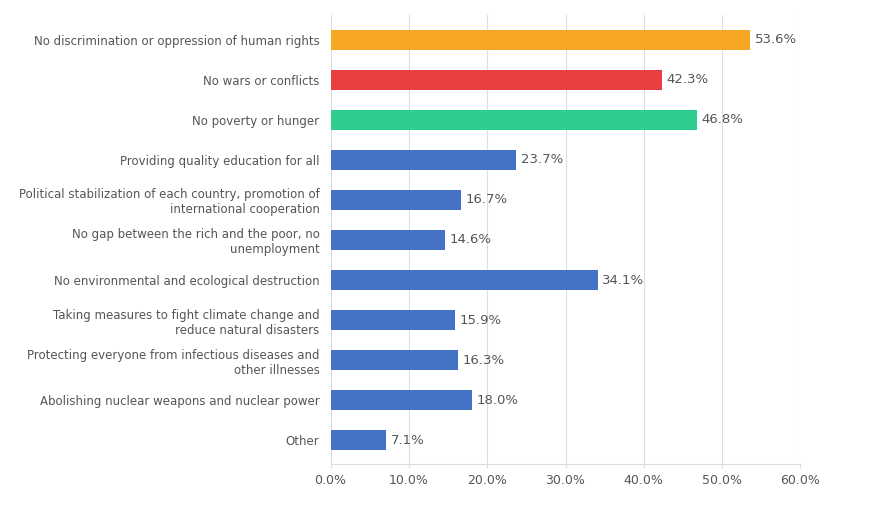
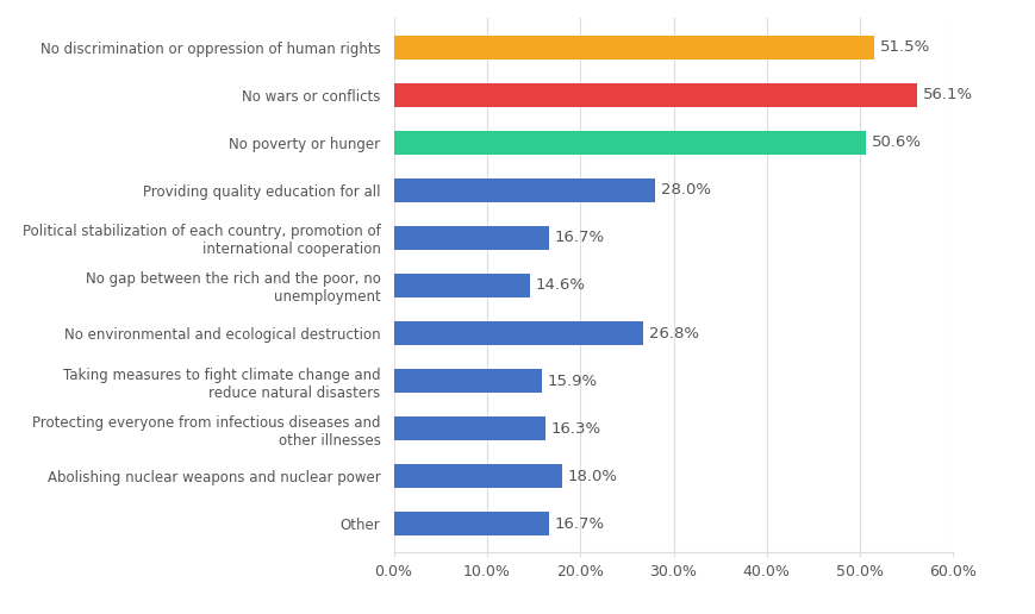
No discrimination or oppression of human rights: 53.6% -> 51.5%
No wars or conflicts: 42.3% -> 56.1%
No poverty or hunger: 46.8% -> 50.6%
Providing quality education for all: 23.7% -> 28.0%
No environmental and ecological destruction: 34.1% -> 26.8%
Other: 7.1% -> 16.7%
